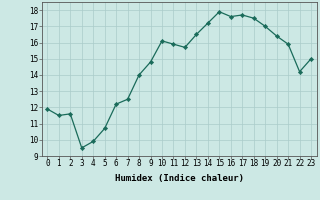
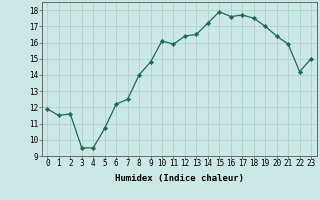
4: 9.9 -> 9.5
12: 15.7 -> 16.4
